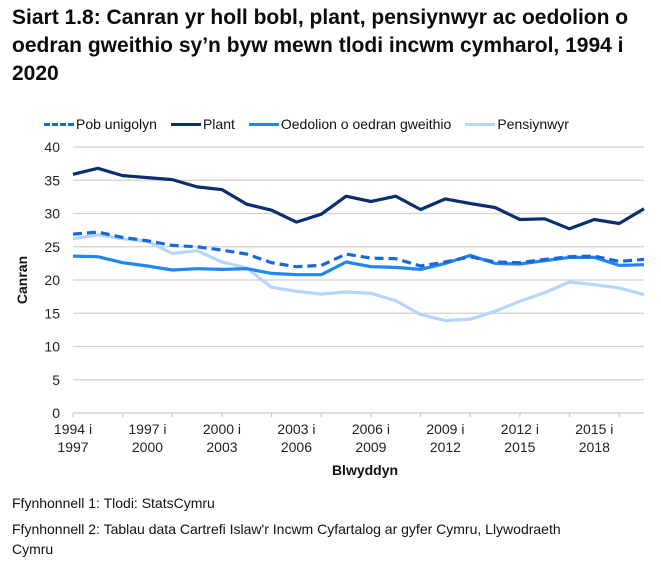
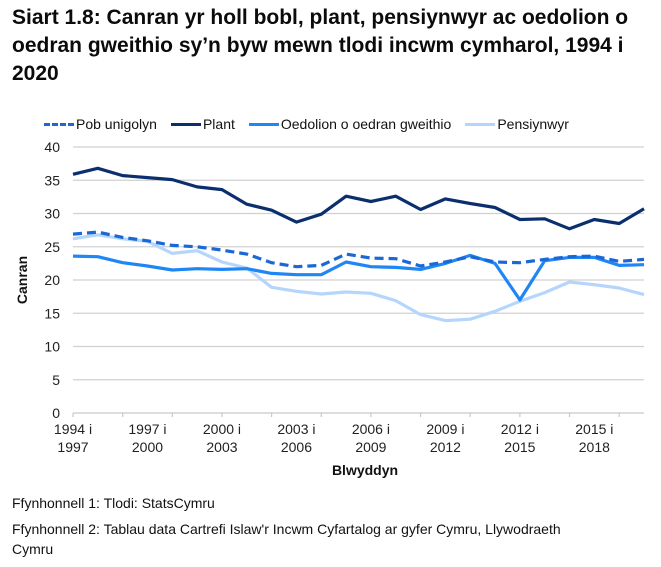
Oedolion o oedran gweithio/2012 i 2015: 22 -> 17
